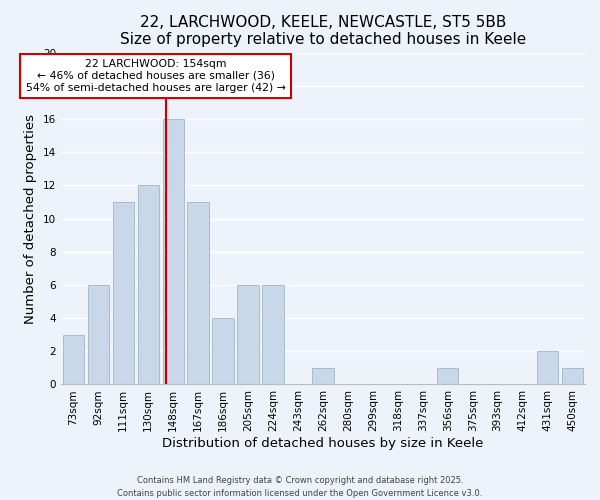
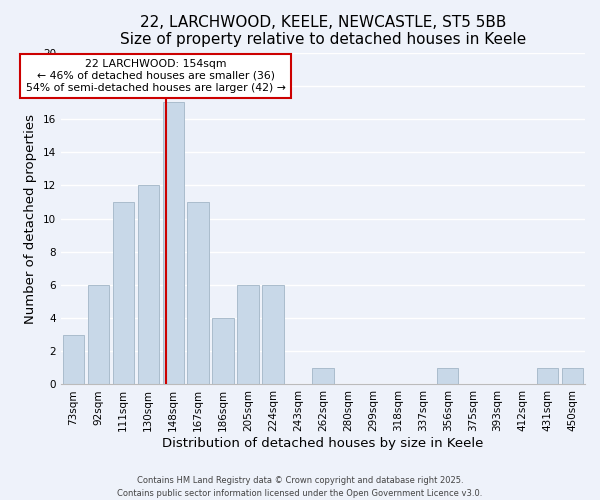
148sqm: 16 -> 17
431sqm: 2 -> 1
